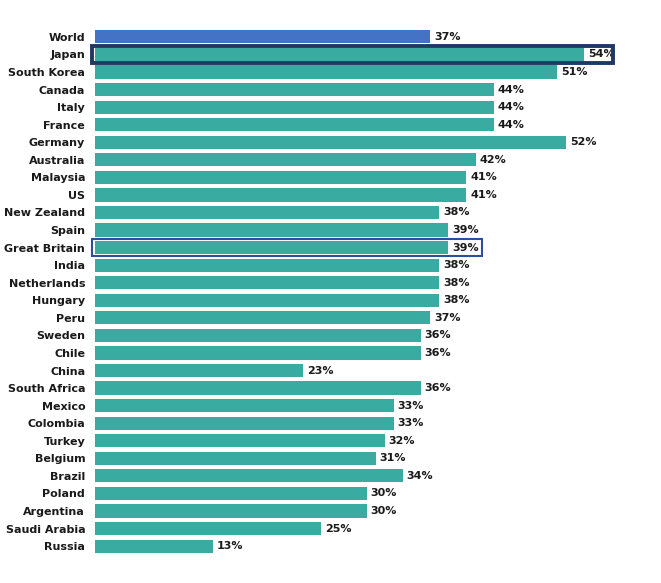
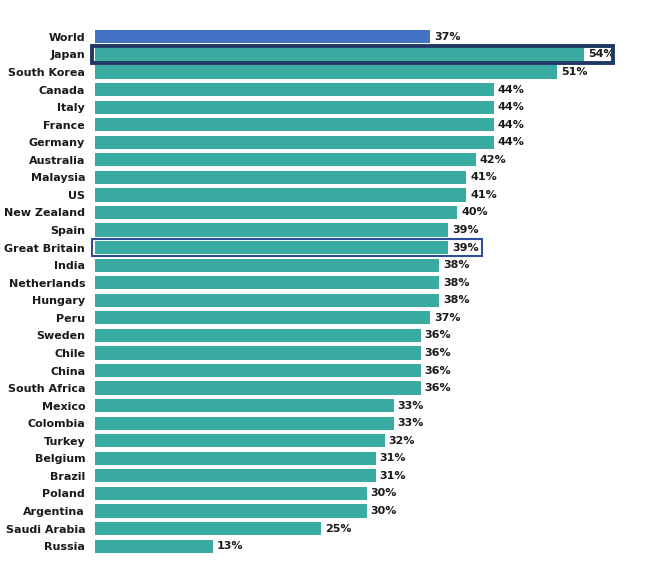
Germany: 52% -> 44%
New Zealand: 38% -> 40%
China: 23% -> 36%
Brazil: 34% -> 31%
